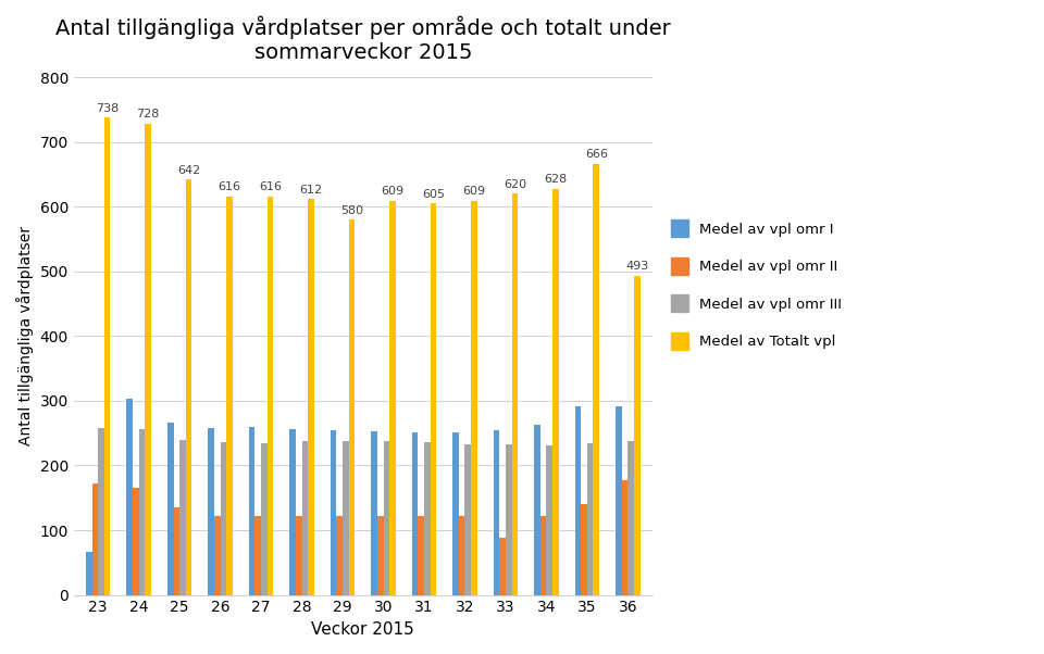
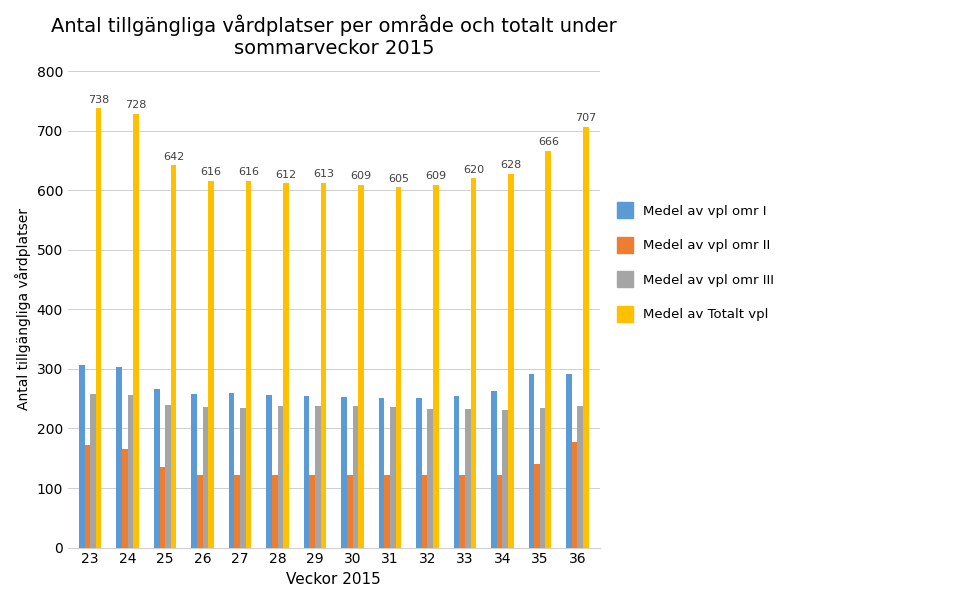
Medel av vpl omr I/23: 66 -> 307
Medel av Totalt vpl/29: 580 -> 613
Medel av vpl omr II/33: 88 -> 122
Medel av Totalt vpl/36: 493 -> 707
